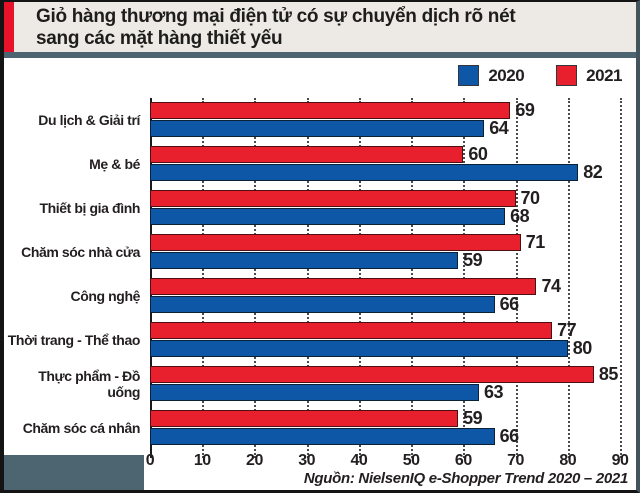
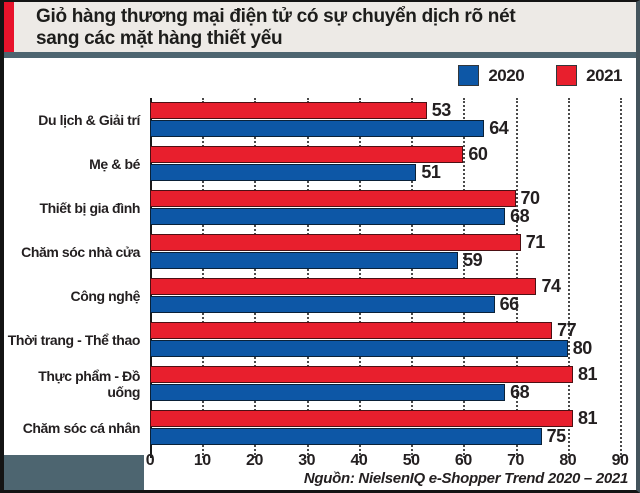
2021/Du lịch & Giải trí: 69 -> 53
2020/Mẹ & bé: 82 -> 51
2021/Thực phẩm - Đồ uống: 85 -> 81
2020/Thực phẩm - Đồ uống: 63 -> 68
2021/Chăm sóc cá nhân: 59 -> 81
2020/Chăm sóc cá nhân: 66 -> 75
